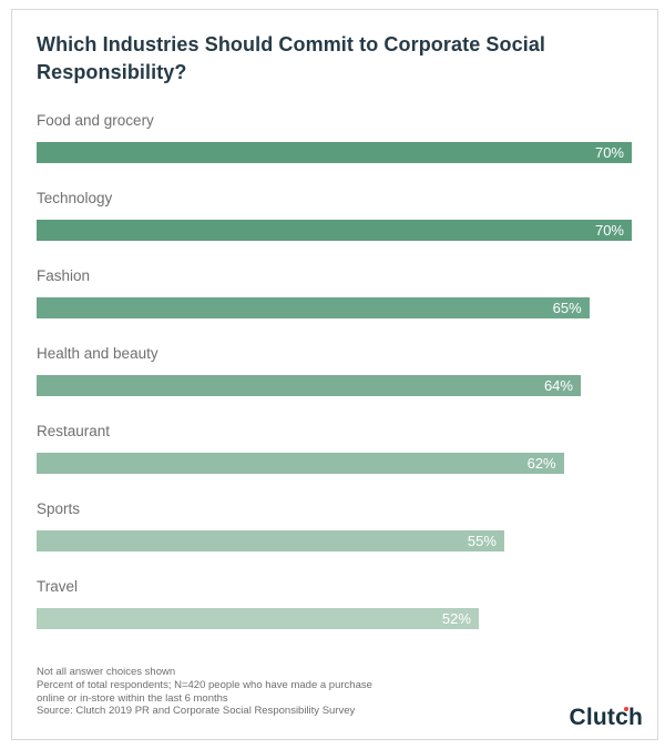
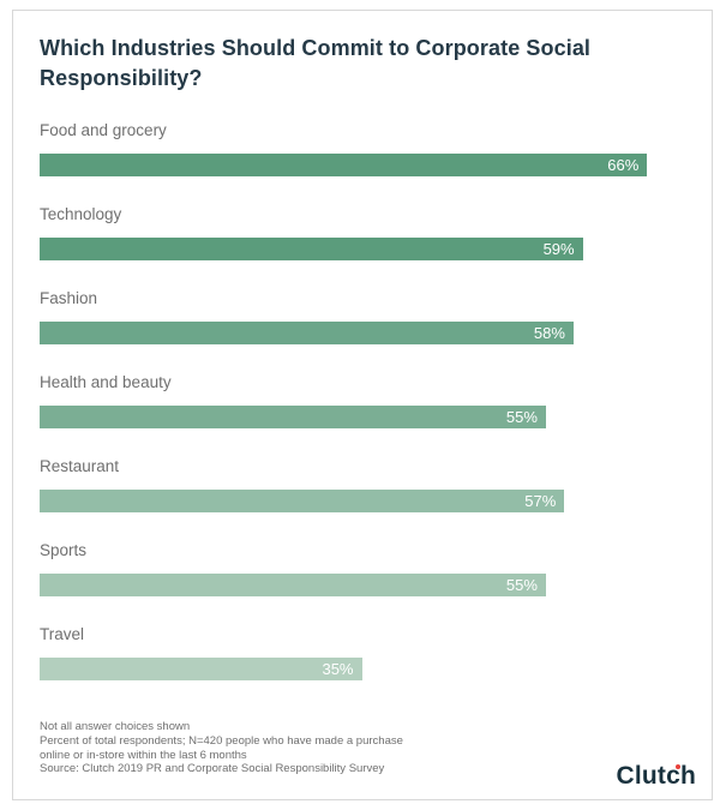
Food and grocery: 70% -> 66%
Technology: 70% -> 59%
Fashion: 65% -> 58%
Health and beauty: 64% -> 55%
Restaurant: 62% -> 57%
Travel: 52% -> 35%
